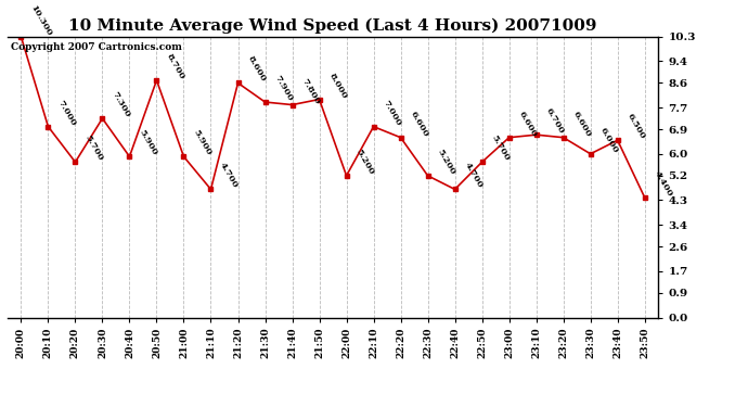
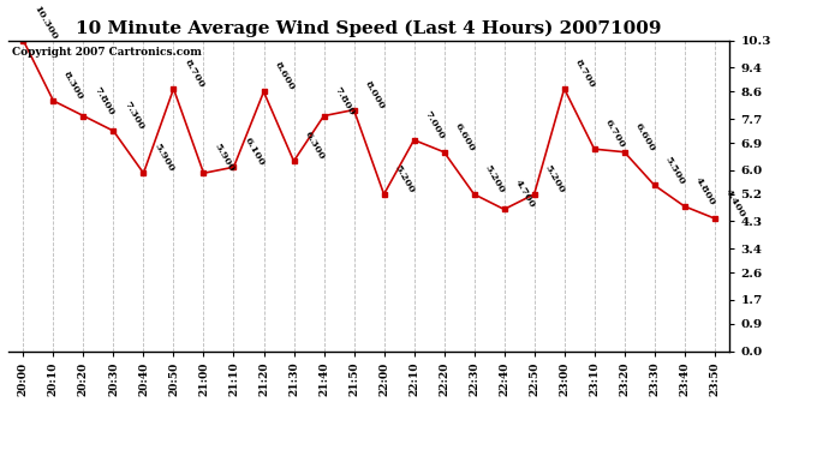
20:10: 7.000 -> 8.300
20:20: 5.700 -> 7.800
21:10: 4.700 -> 6.100
21:30: 7.900 -> 6.300
22:50: 5.700 -> 5.200
23:00: 6.600 -> 8.700
23:30: 6.000 -> 5.500
23:40: 6.500 -> 4.800
